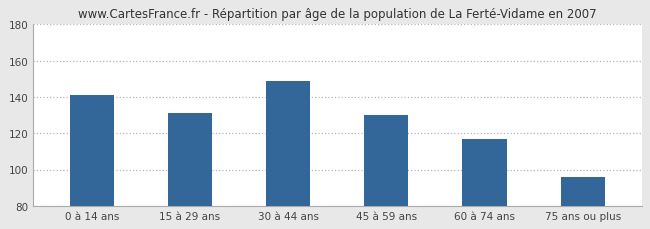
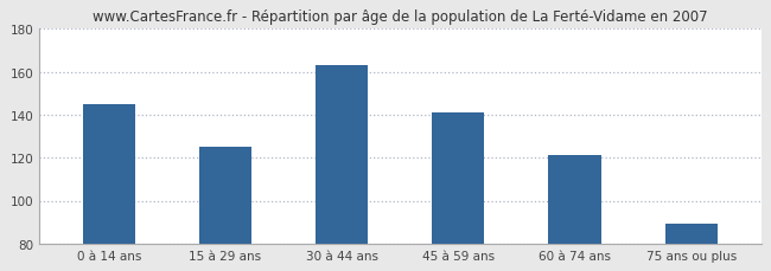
0 à 14 ans: 141 -> 145
15 à 29 ans: 131 -> 125
30 à 44 ans: 149 -> 163
45 à 59 ans: 130 -> 141
60 à 74 ans: 117 -> 121
75 ans ou plus: 96 -> 89
